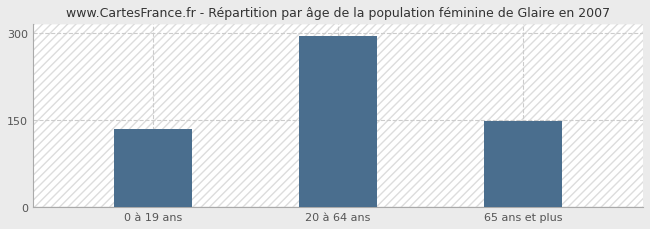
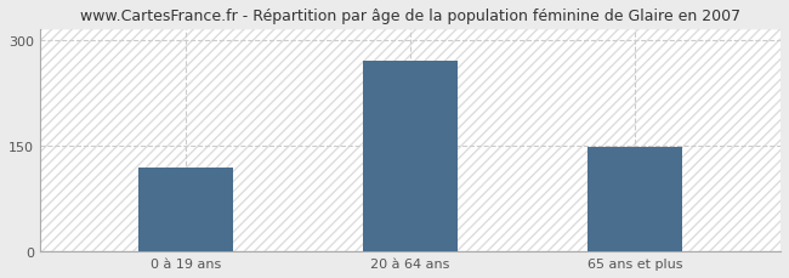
0 à 19 ans: 134 -> 120
20 à 64 ans: 294 -> 270
